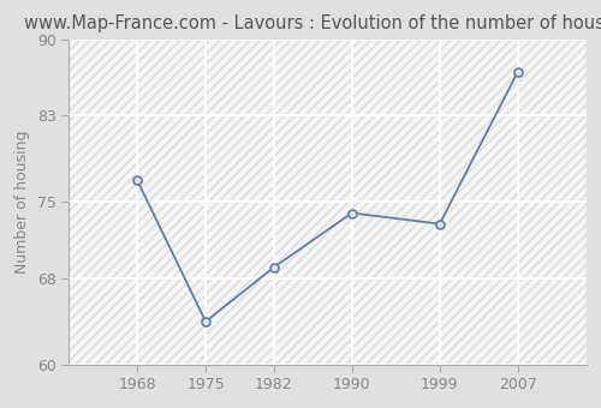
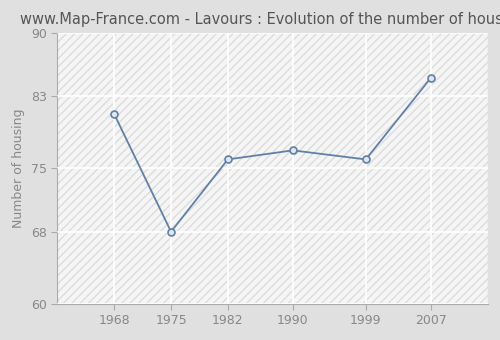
1968: 77 -> 81
1975: 64 -> 68
1982: 69 -> 76
1990: 74 -> 77
1999: 73 -> 76
2007: 87 -> 85
